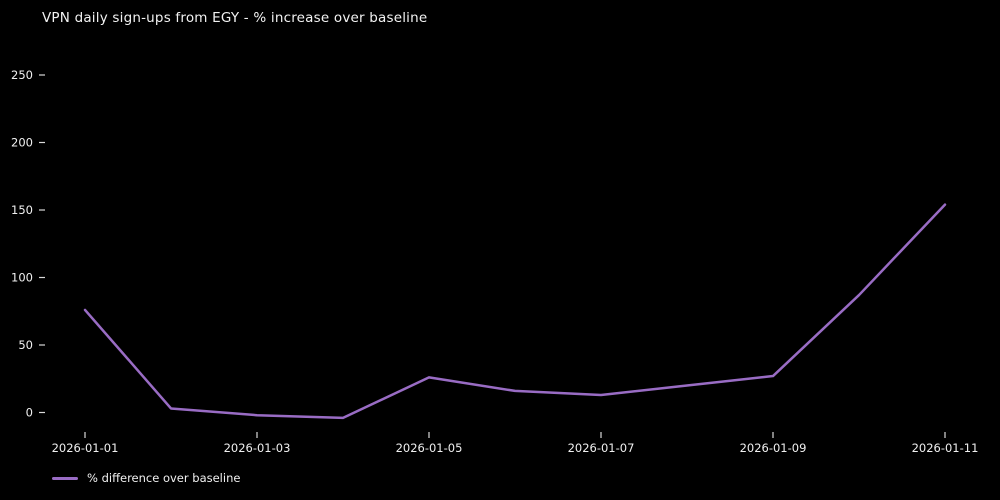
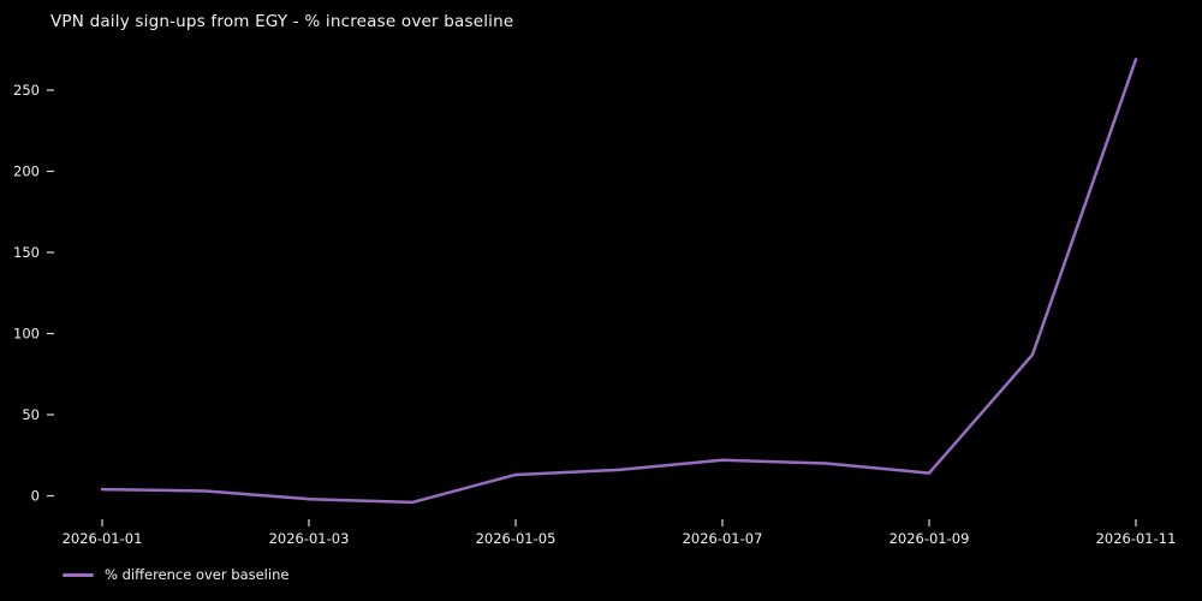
2026-01-01: 76 -> 4
2026-01-05: 26 -> 13
2026-01-07: 13 -> 22
2026-01-09: 27 -> 14
2026-01-11: 154 -> 269
